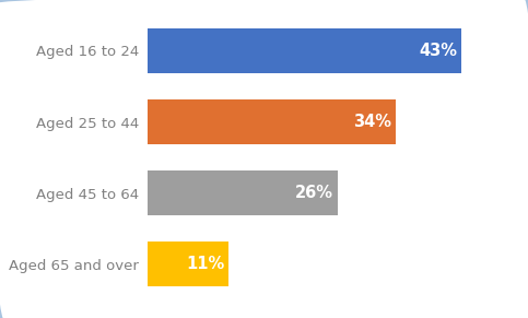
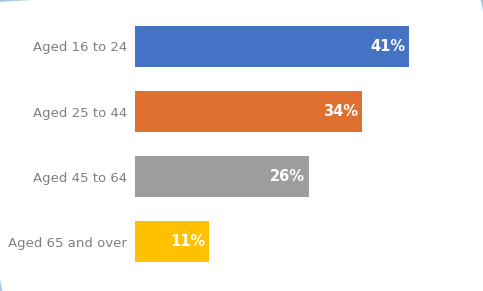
Aged 16 to 24: 43% -> 41%
